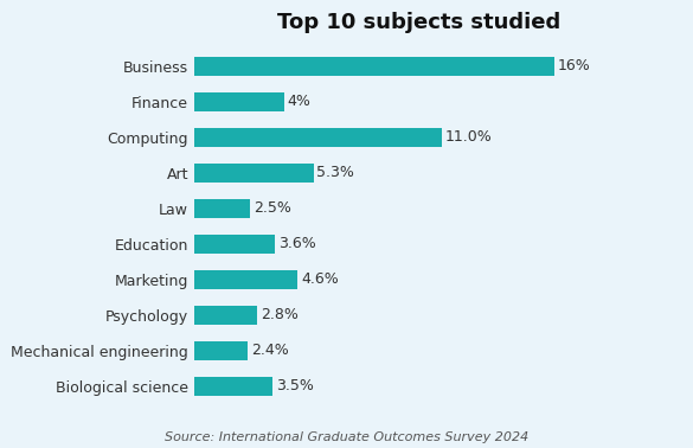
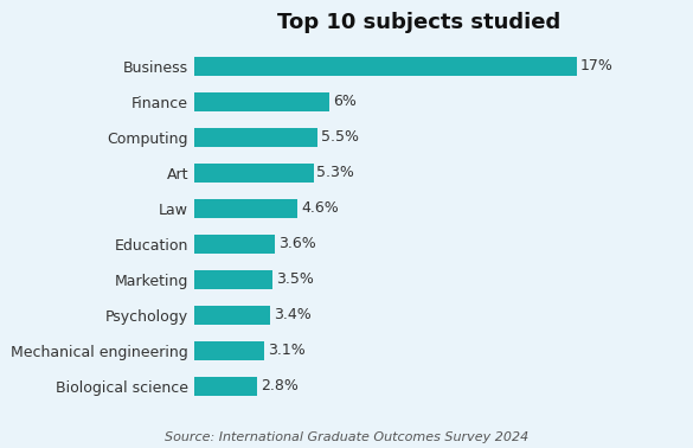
Business: 16% -> 17%
Finance: 4% -> 6%
Computing: 11.0% -> 5.5%
Law: 2.5% -> 4.6%
Marketing: 4.6% -> 3.5%
Psychology: 2.8% -> 3.4%
Mechanical engineering: 2.4% -> 3.1%
Biological science: 3.5% -> 2.8%
